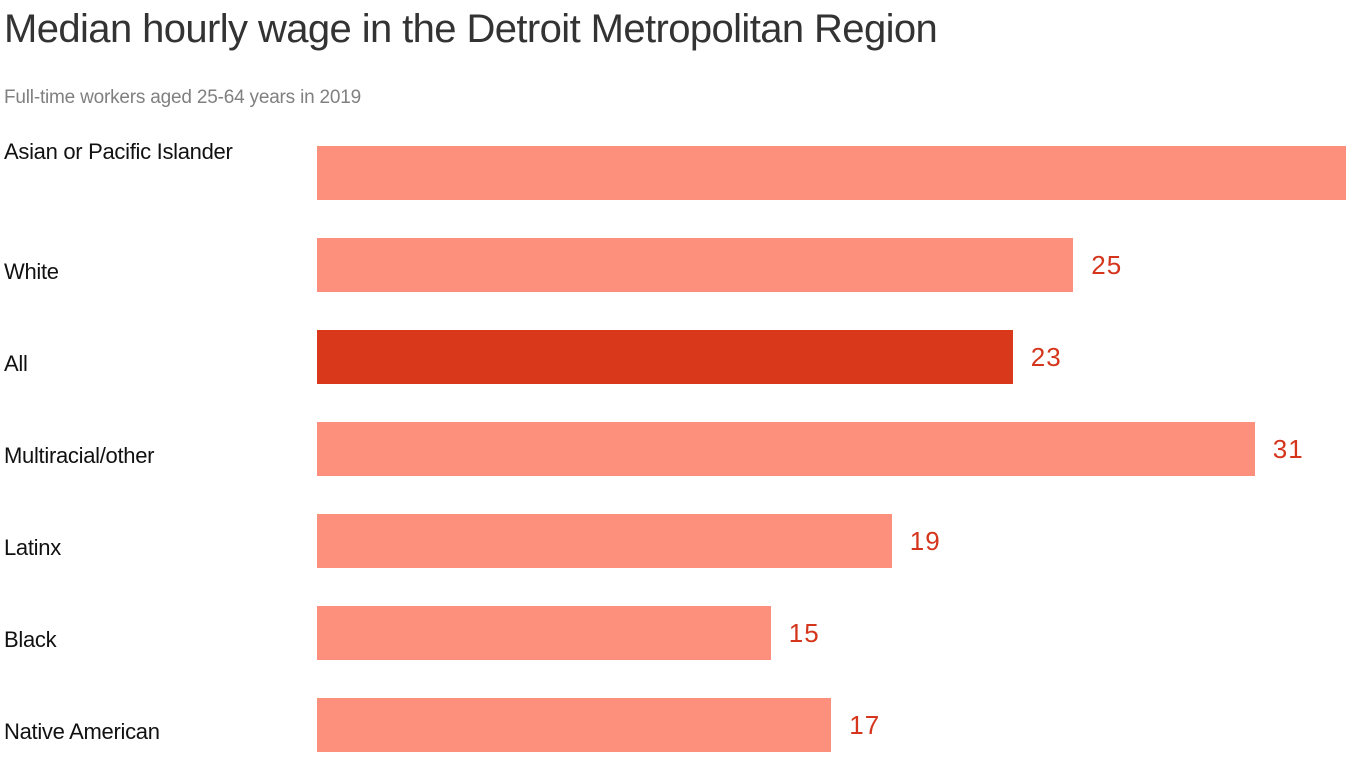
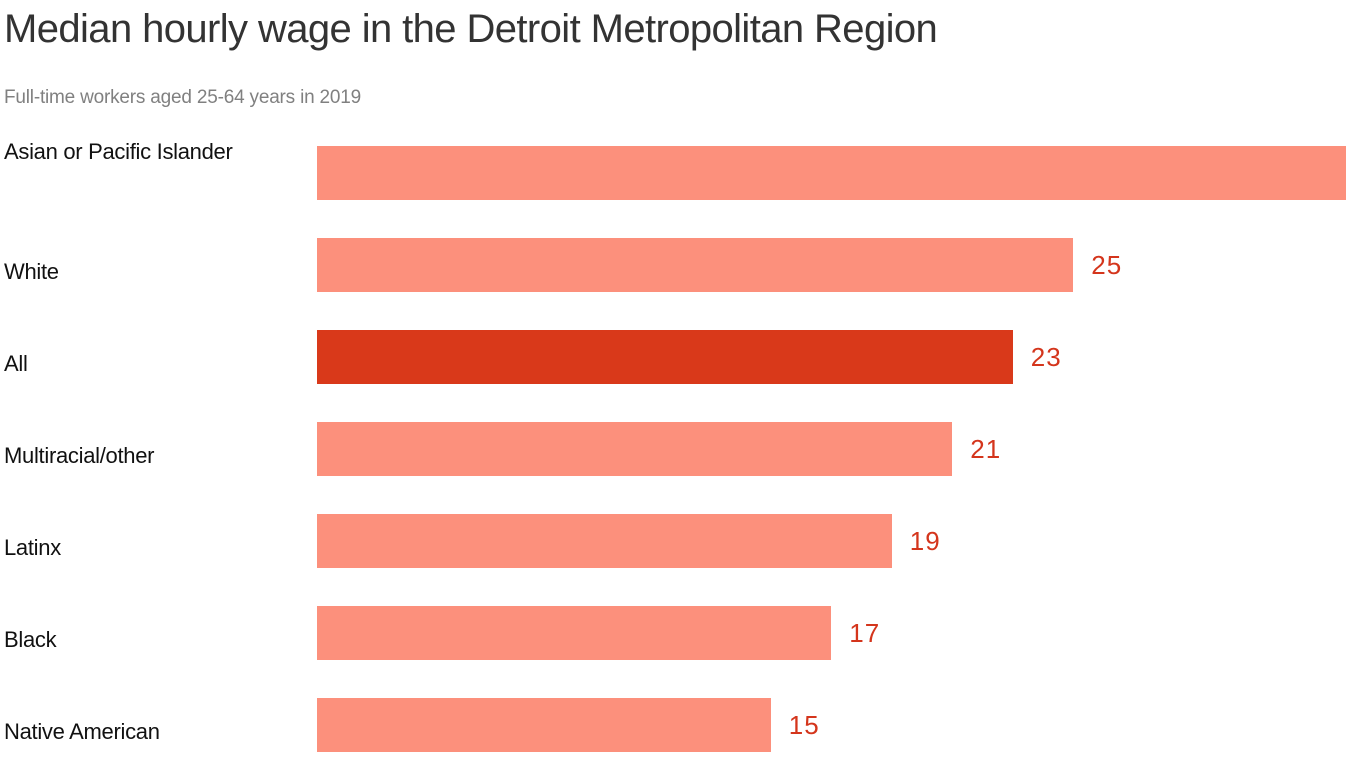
Multiracial/other: 31 -> 21
Black: 15 -> 17
Native American: 17 -> 15
